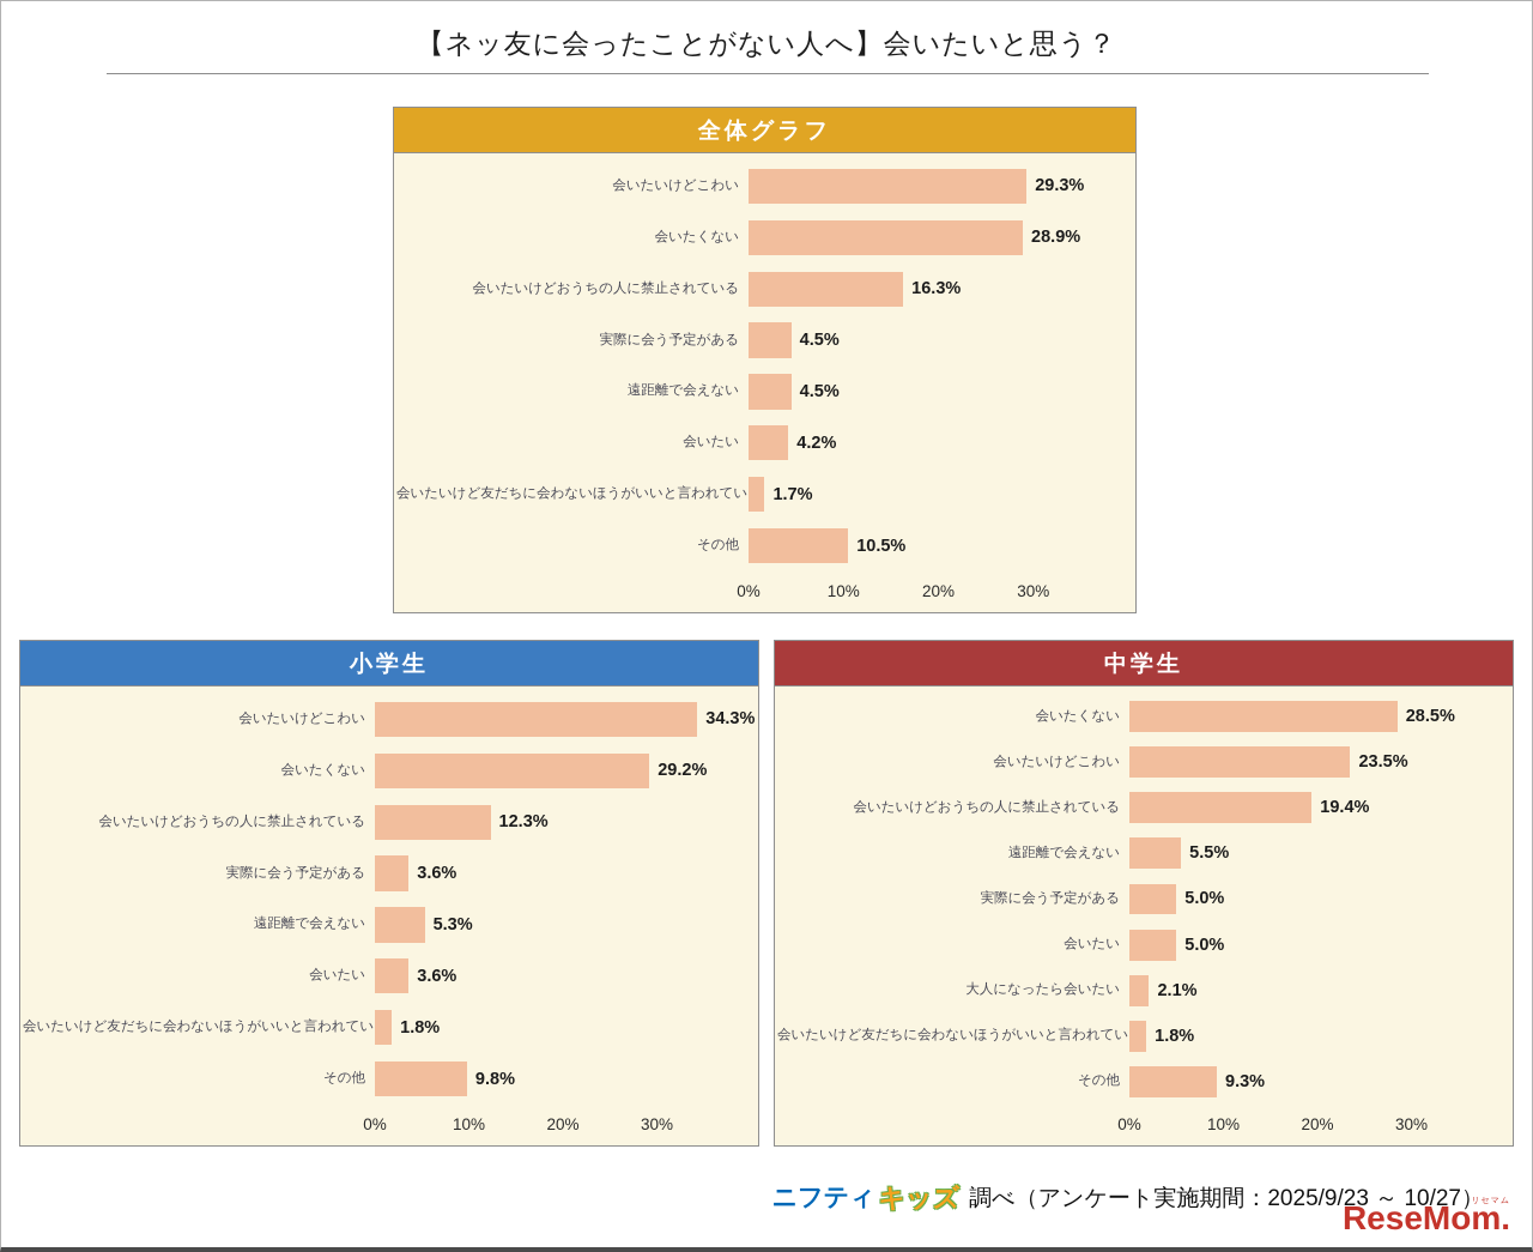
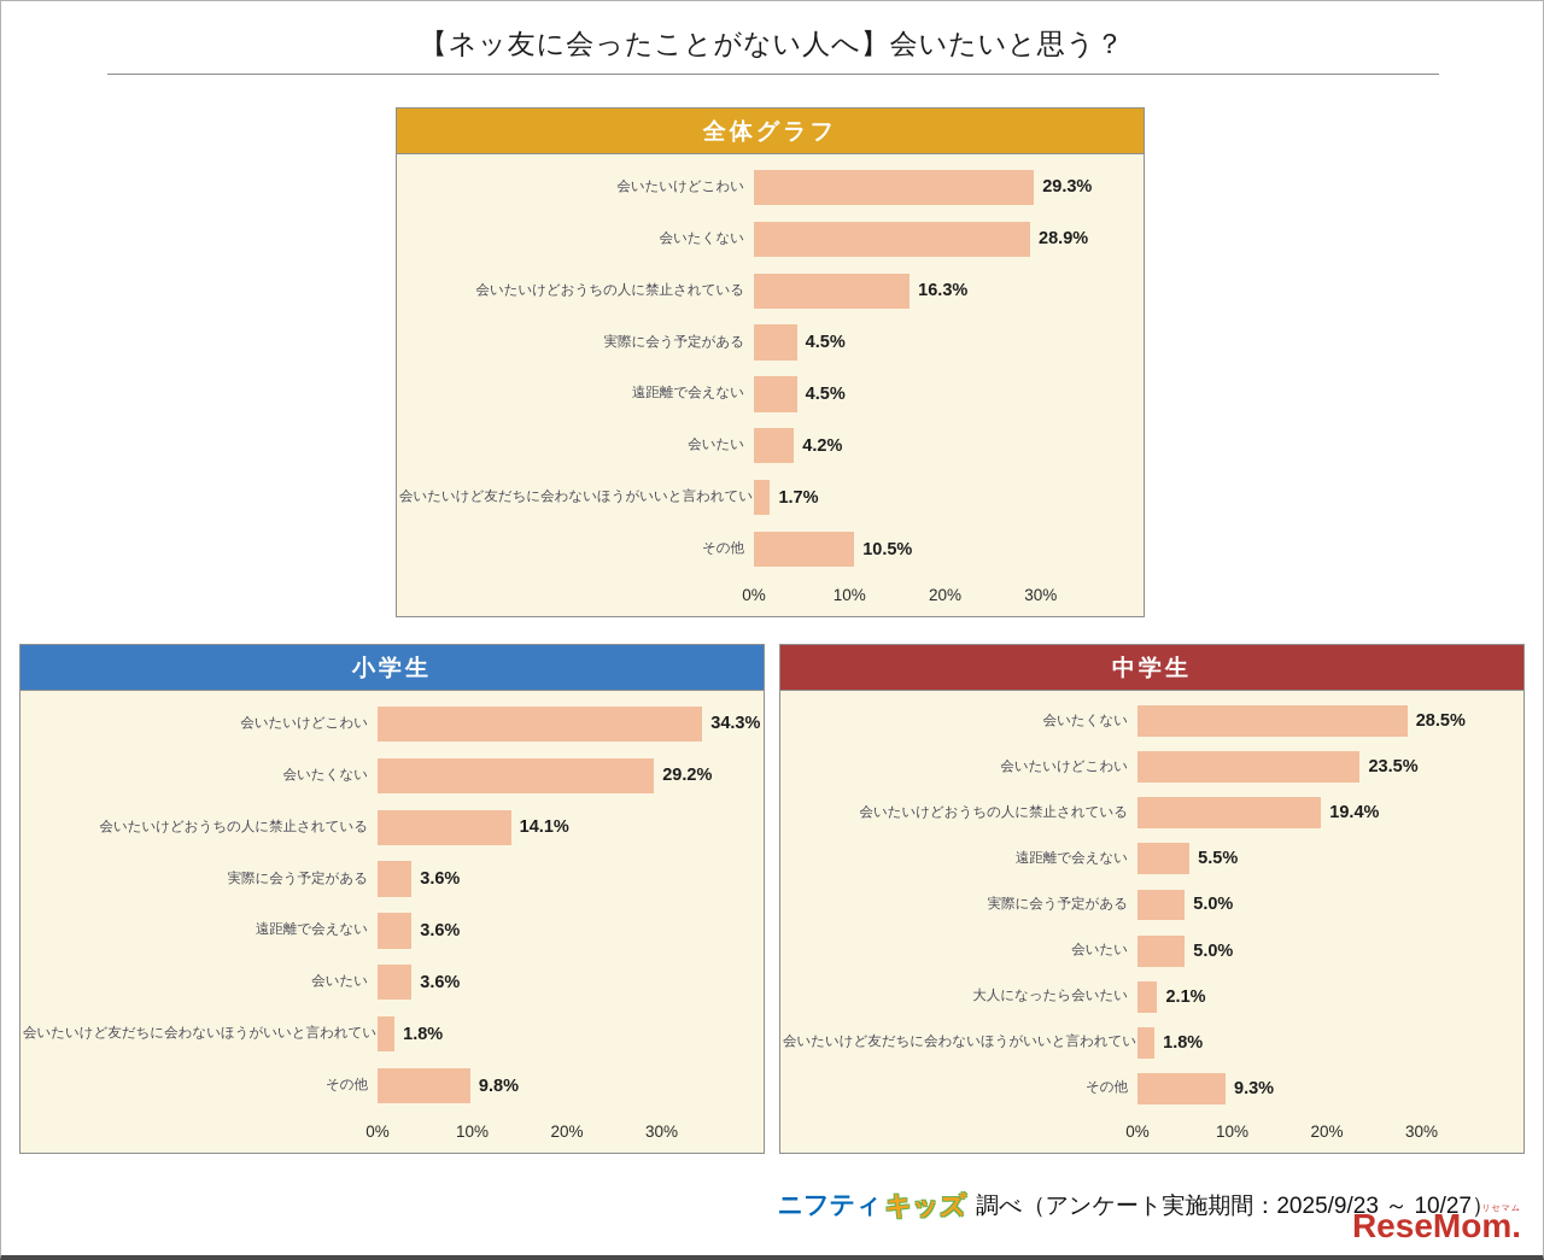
小学生/会いたいけどおうちの人に禁止されている: 12.3% -> 14.1%
小学生/遠距離で会えない: 5.3% -> 3.6%
